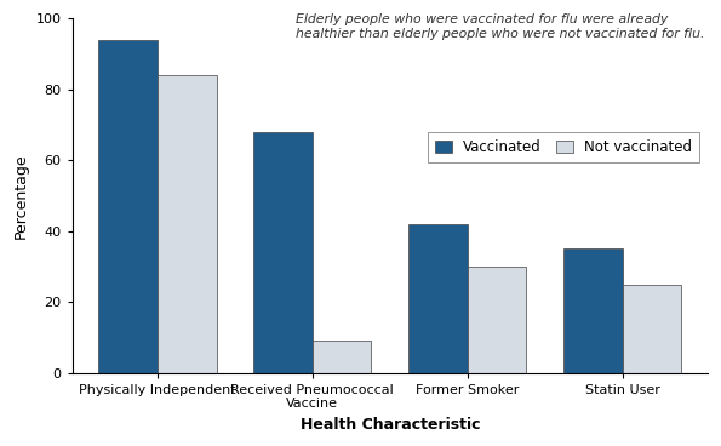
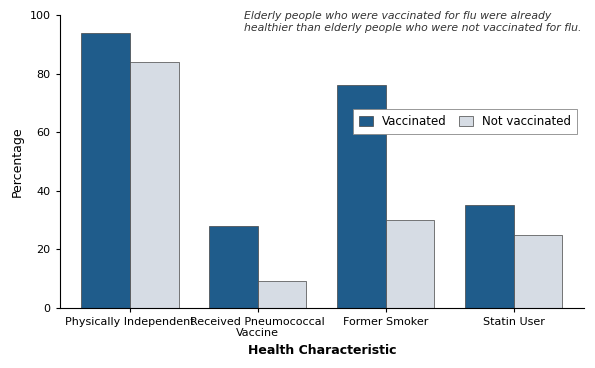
Vaccinated/Received Pneumococcal Vaccine: 68 -> 28
Vaccinated/Former Smoker: 42 -> 76
